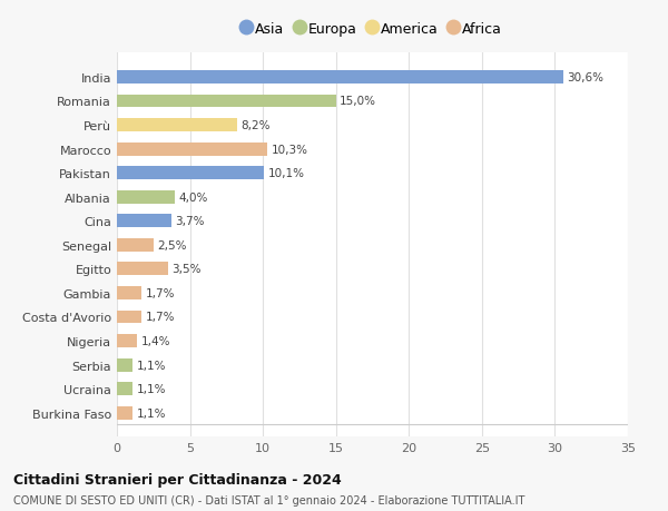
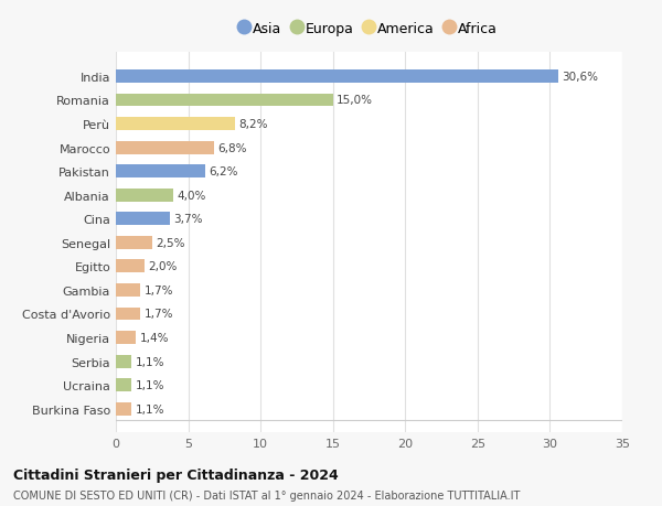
Marocco: 10,3% -> 6,8%
Pakistan: 10,1% -> 6,2%
Egitto: 3,5% -> 2,0%
